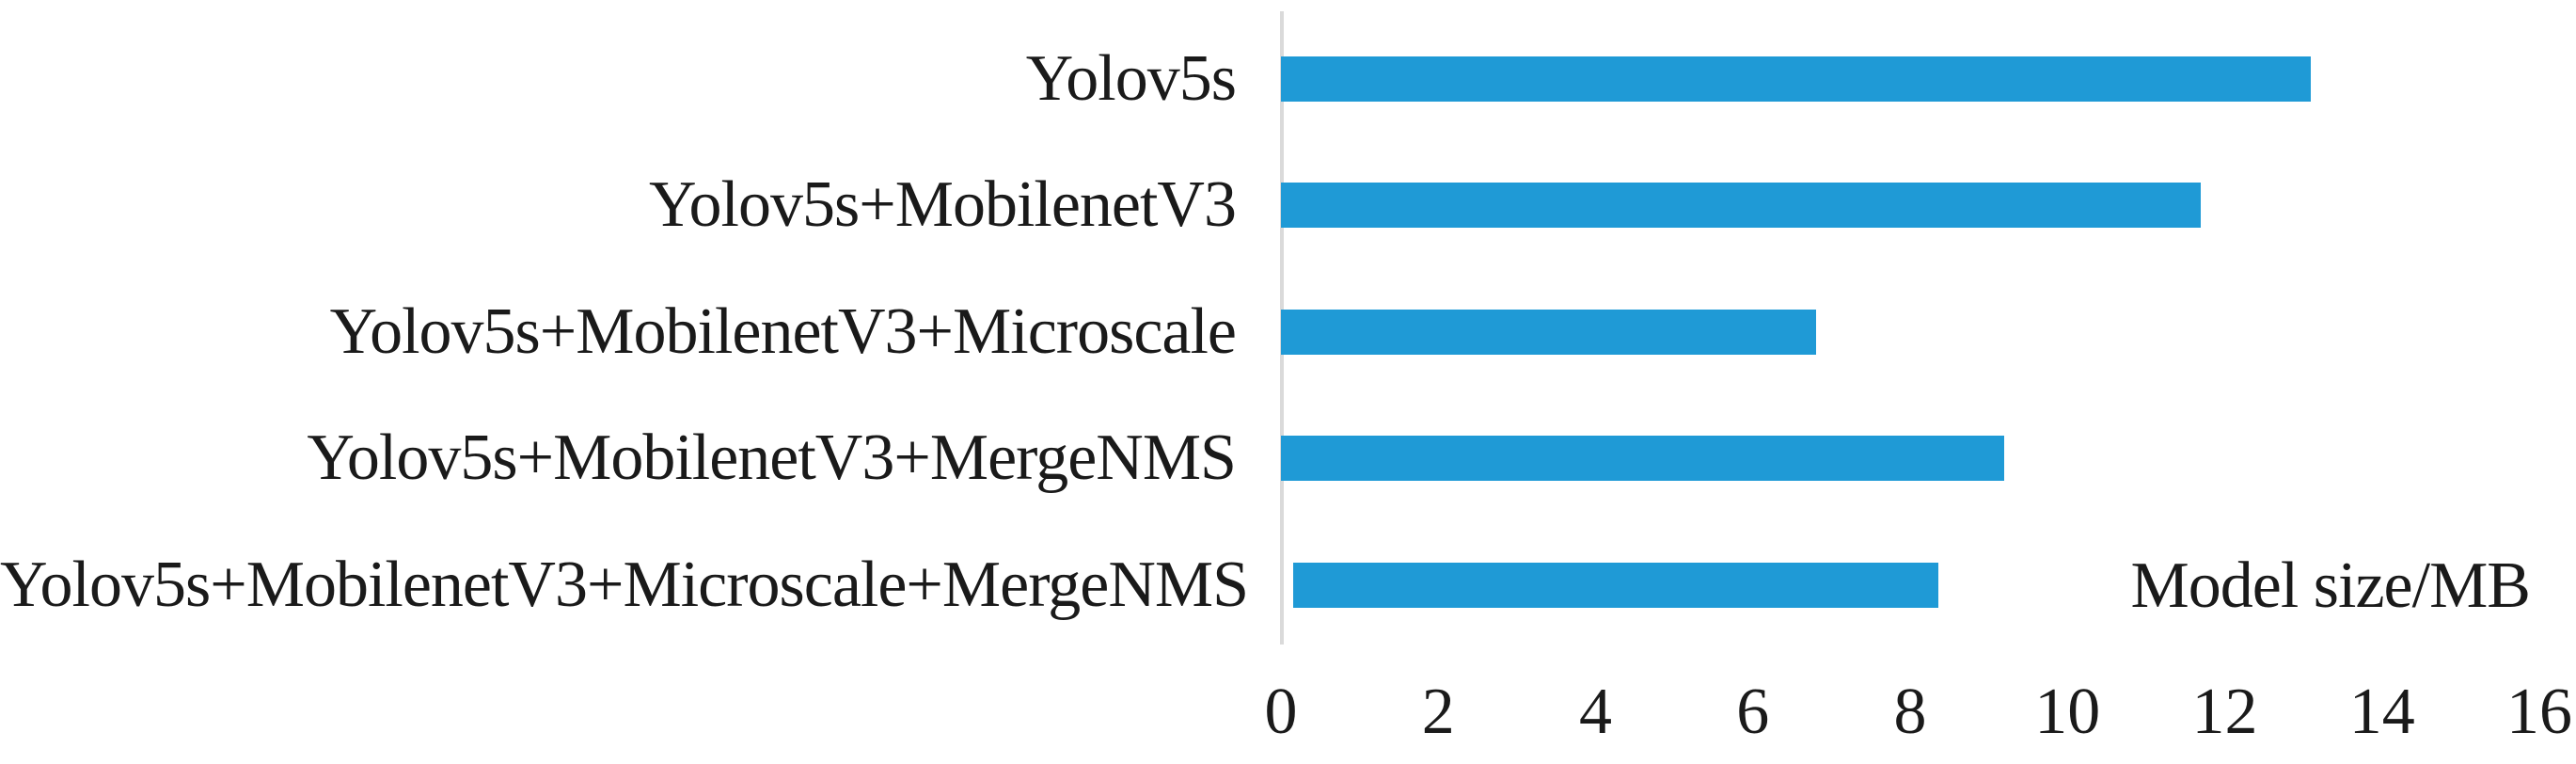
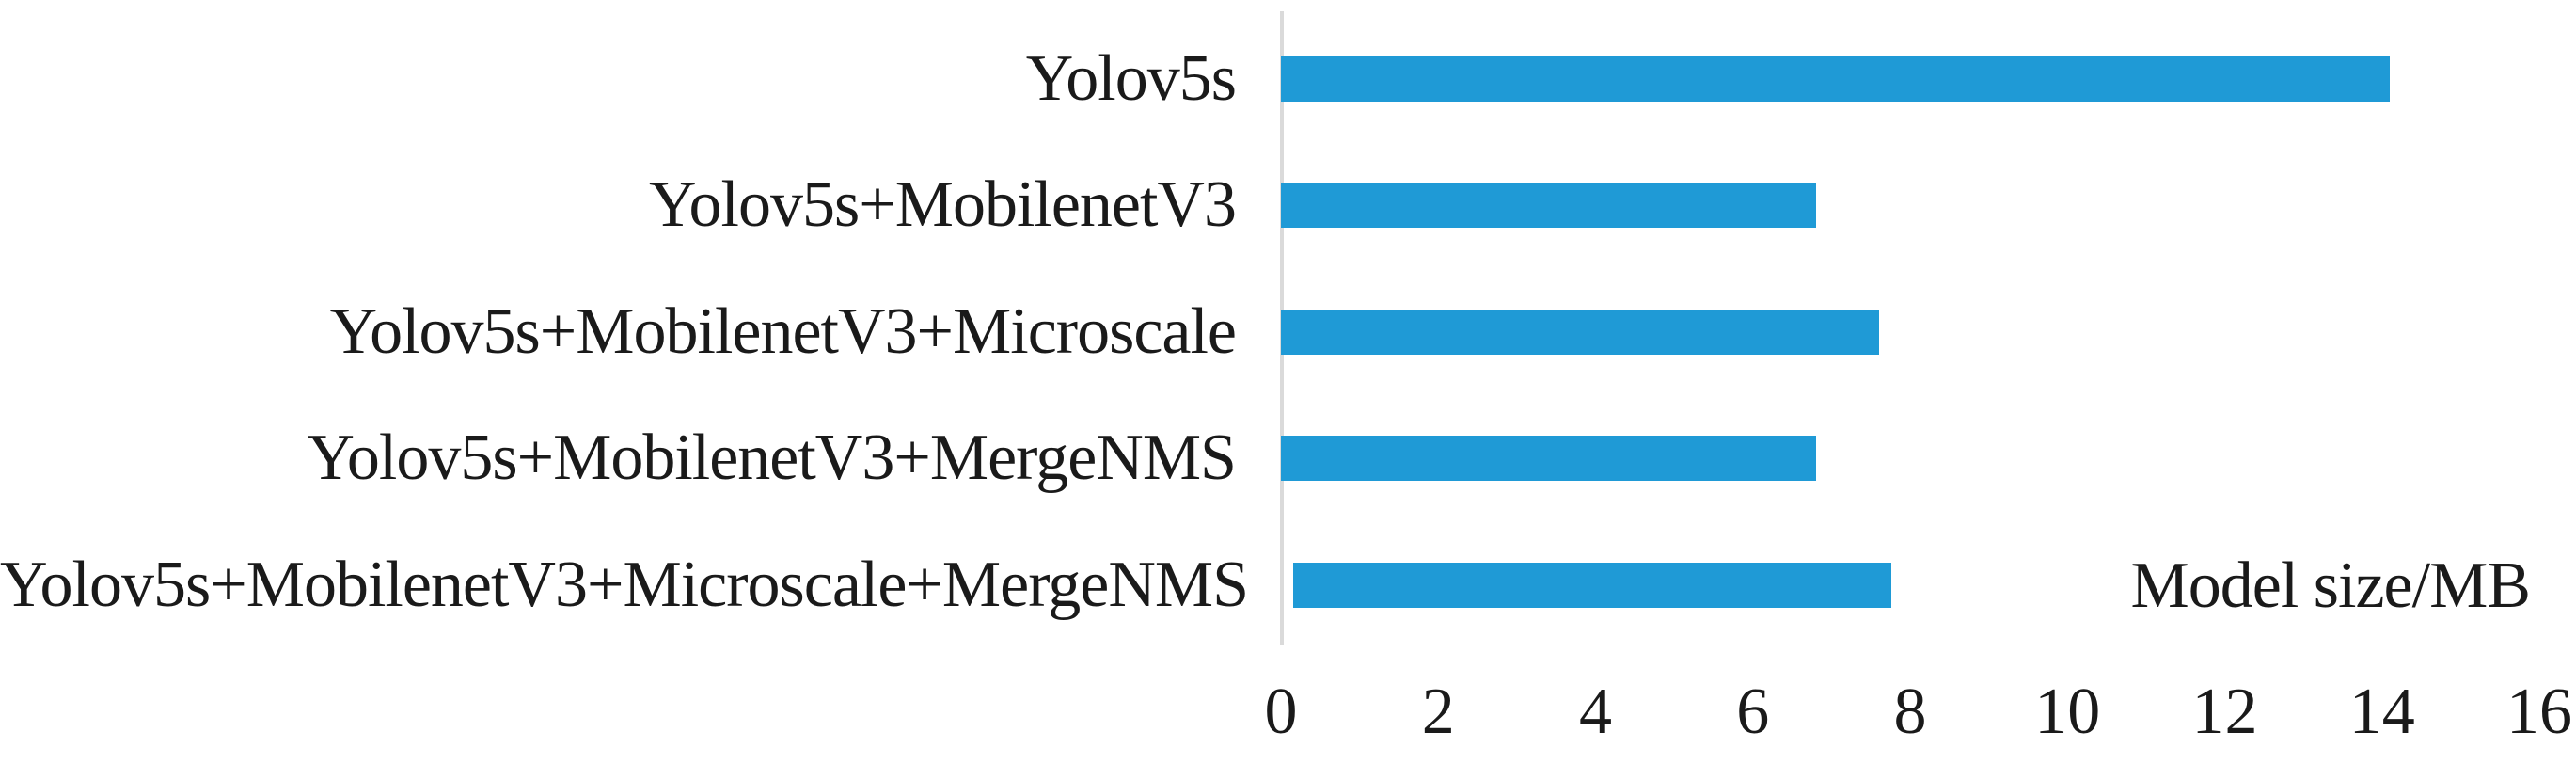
Yolov5s: 13.1 -> 14.1
Yolov5s+MobilenetV3: 11.7 -> 6.8
Yolov5s+MobilenetV3+Microscale: 6.8 -> 7.6
Yolov5s+MobilenetV3+MergeNMS: 9.2 -> 6.8
Yolov5s+MobilenetV3+Microscale+MergeNMS: 8.2 -> 7.6
